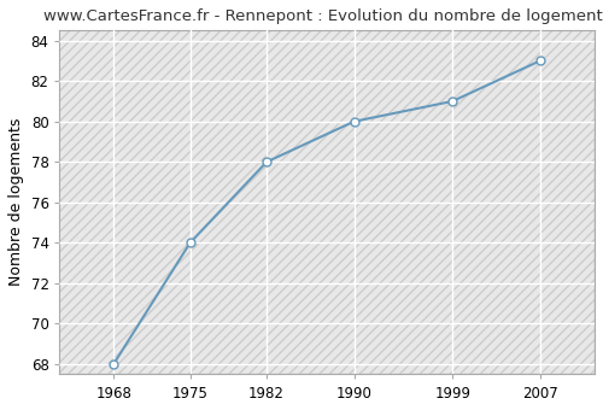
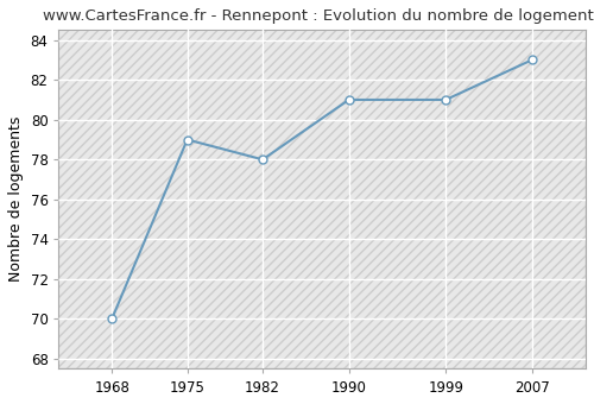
1968: 68 -> 70
1975: 74 -> 79
1990: 80 -> 81
